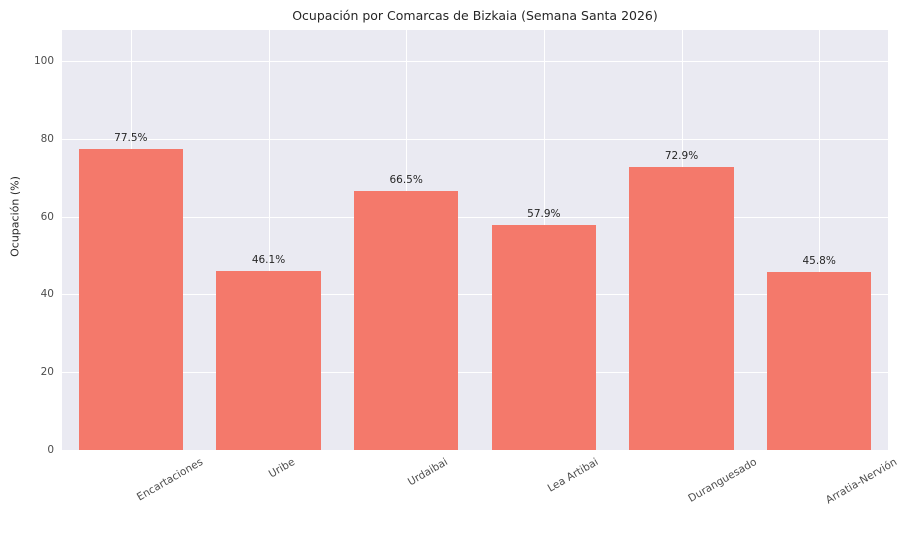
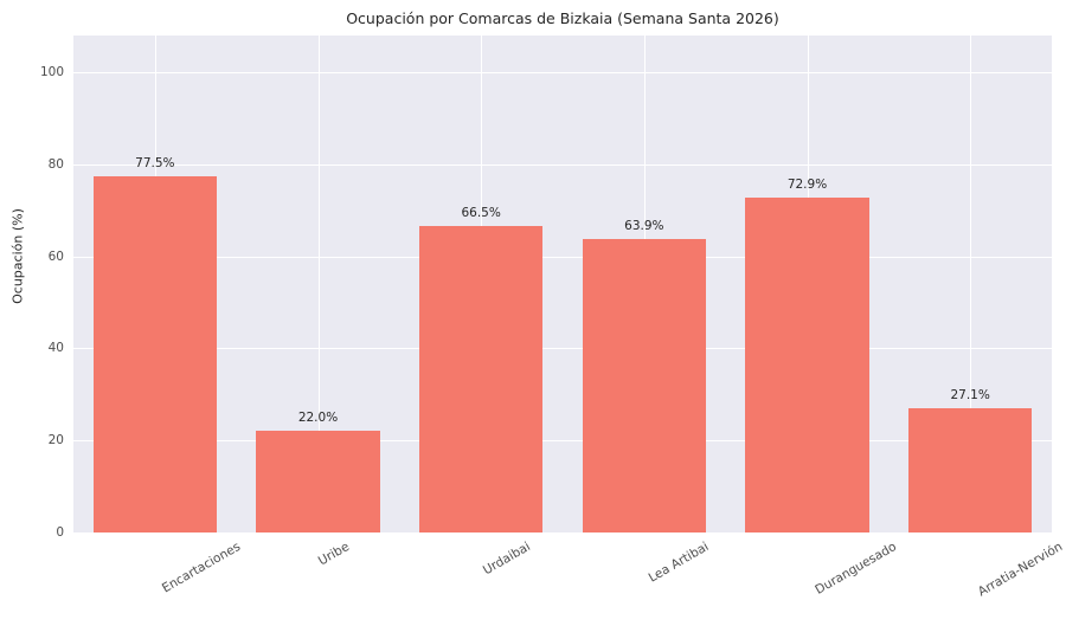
Uribe: 46.1% -> 22.0%
Lea Artibai: 57.9% -> 63.9%
Arratia-Nervión: 45.8% -> 27.1%
